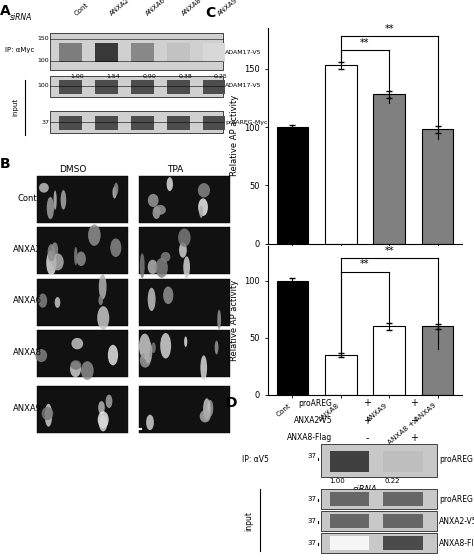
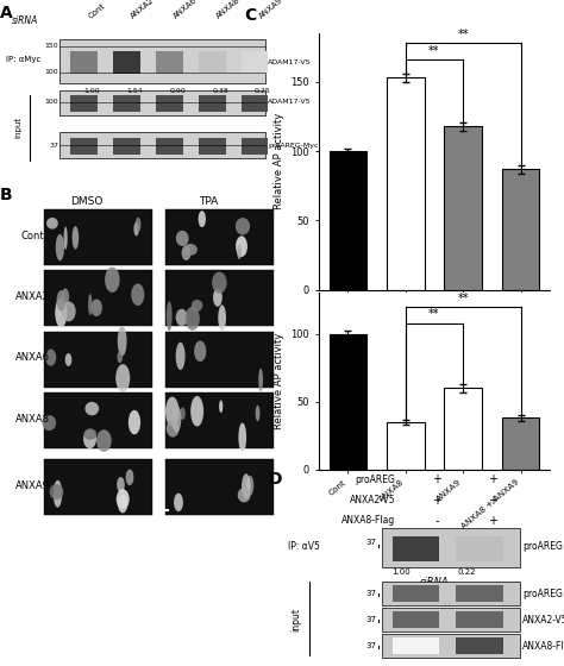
ANXA2 + ANXA8: 128 -> 118
ANXA2 + ANXA9: 98 -> 87
ANXA8 + ANXA9: 60 -> 38
